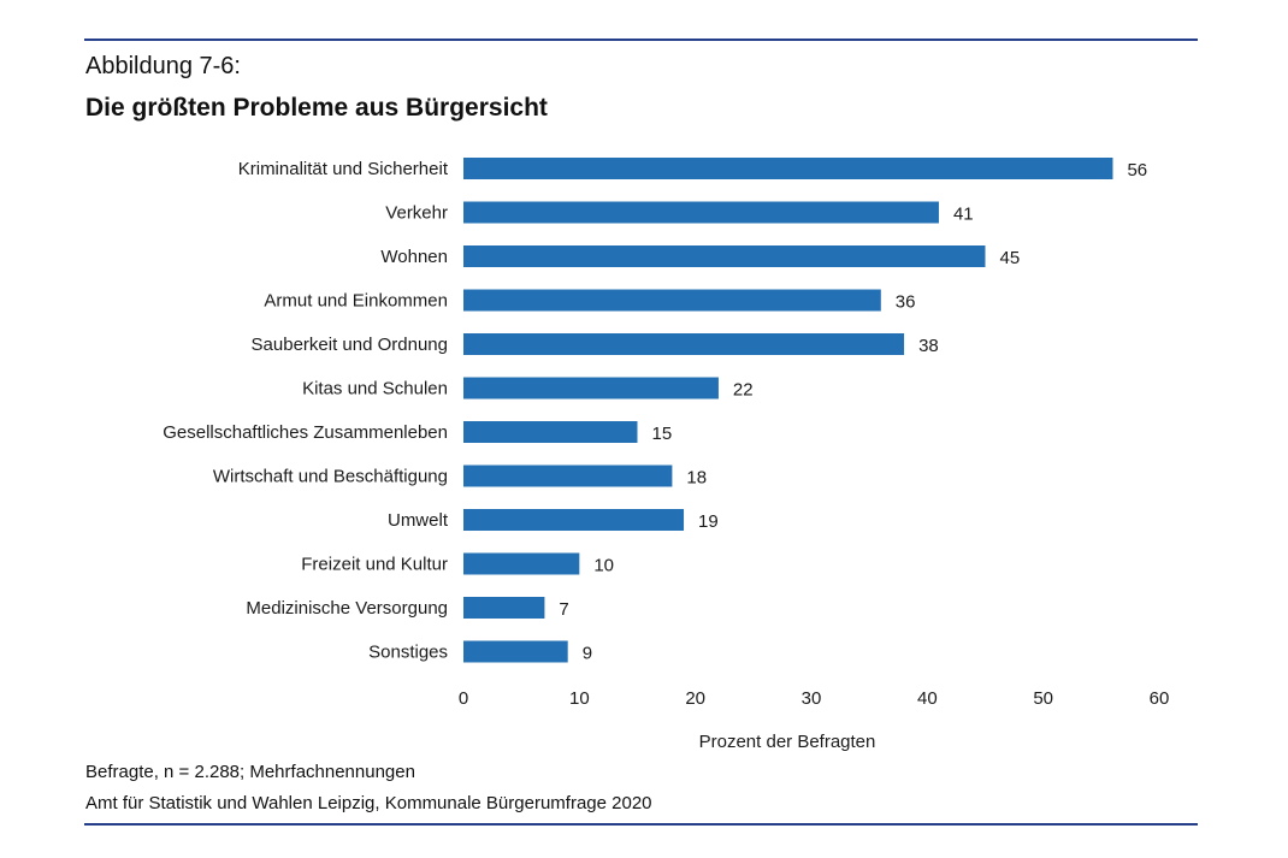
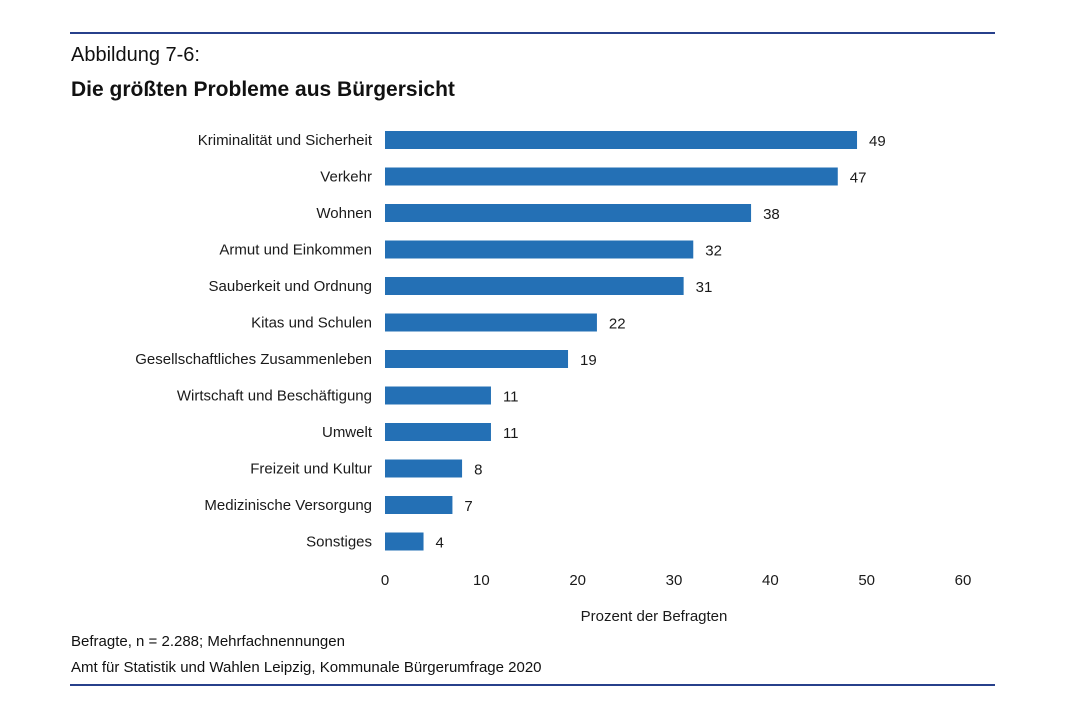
Kriminalität und Sicherheit: 56 -> 49
Verkehr: 41 -> 47
Wohnen: 45 -> 38
Armut und Einkommen: 36 -> 32
Sauberkeit und Ordnung: 38 -> 31
Gesellschaftliches Zusammenleben: 15 -> 19
Wirtschaft und Beschäftigung: 18 -> 11
Umwelt: 19 -> 11
Freizeit und Kultur: 10 -> 8
Sonstiges: 9 -> 4
